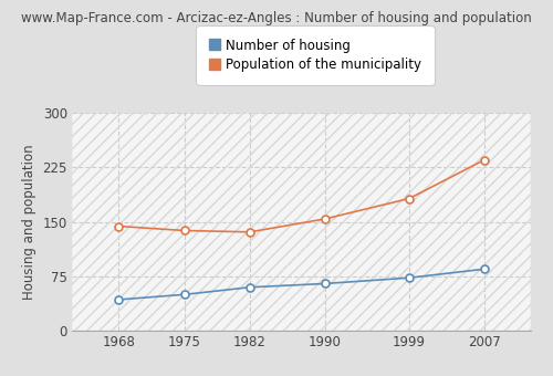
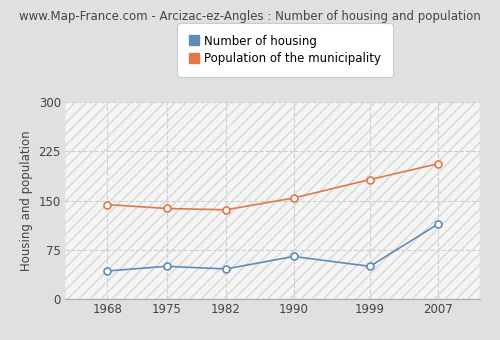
Number of housing/1982: 60 -> 46
Number of housing/1999: 73 -> 50
Number of housing/2007: 85 -> 114
Population of the municipality/2007: 235 -> 206
